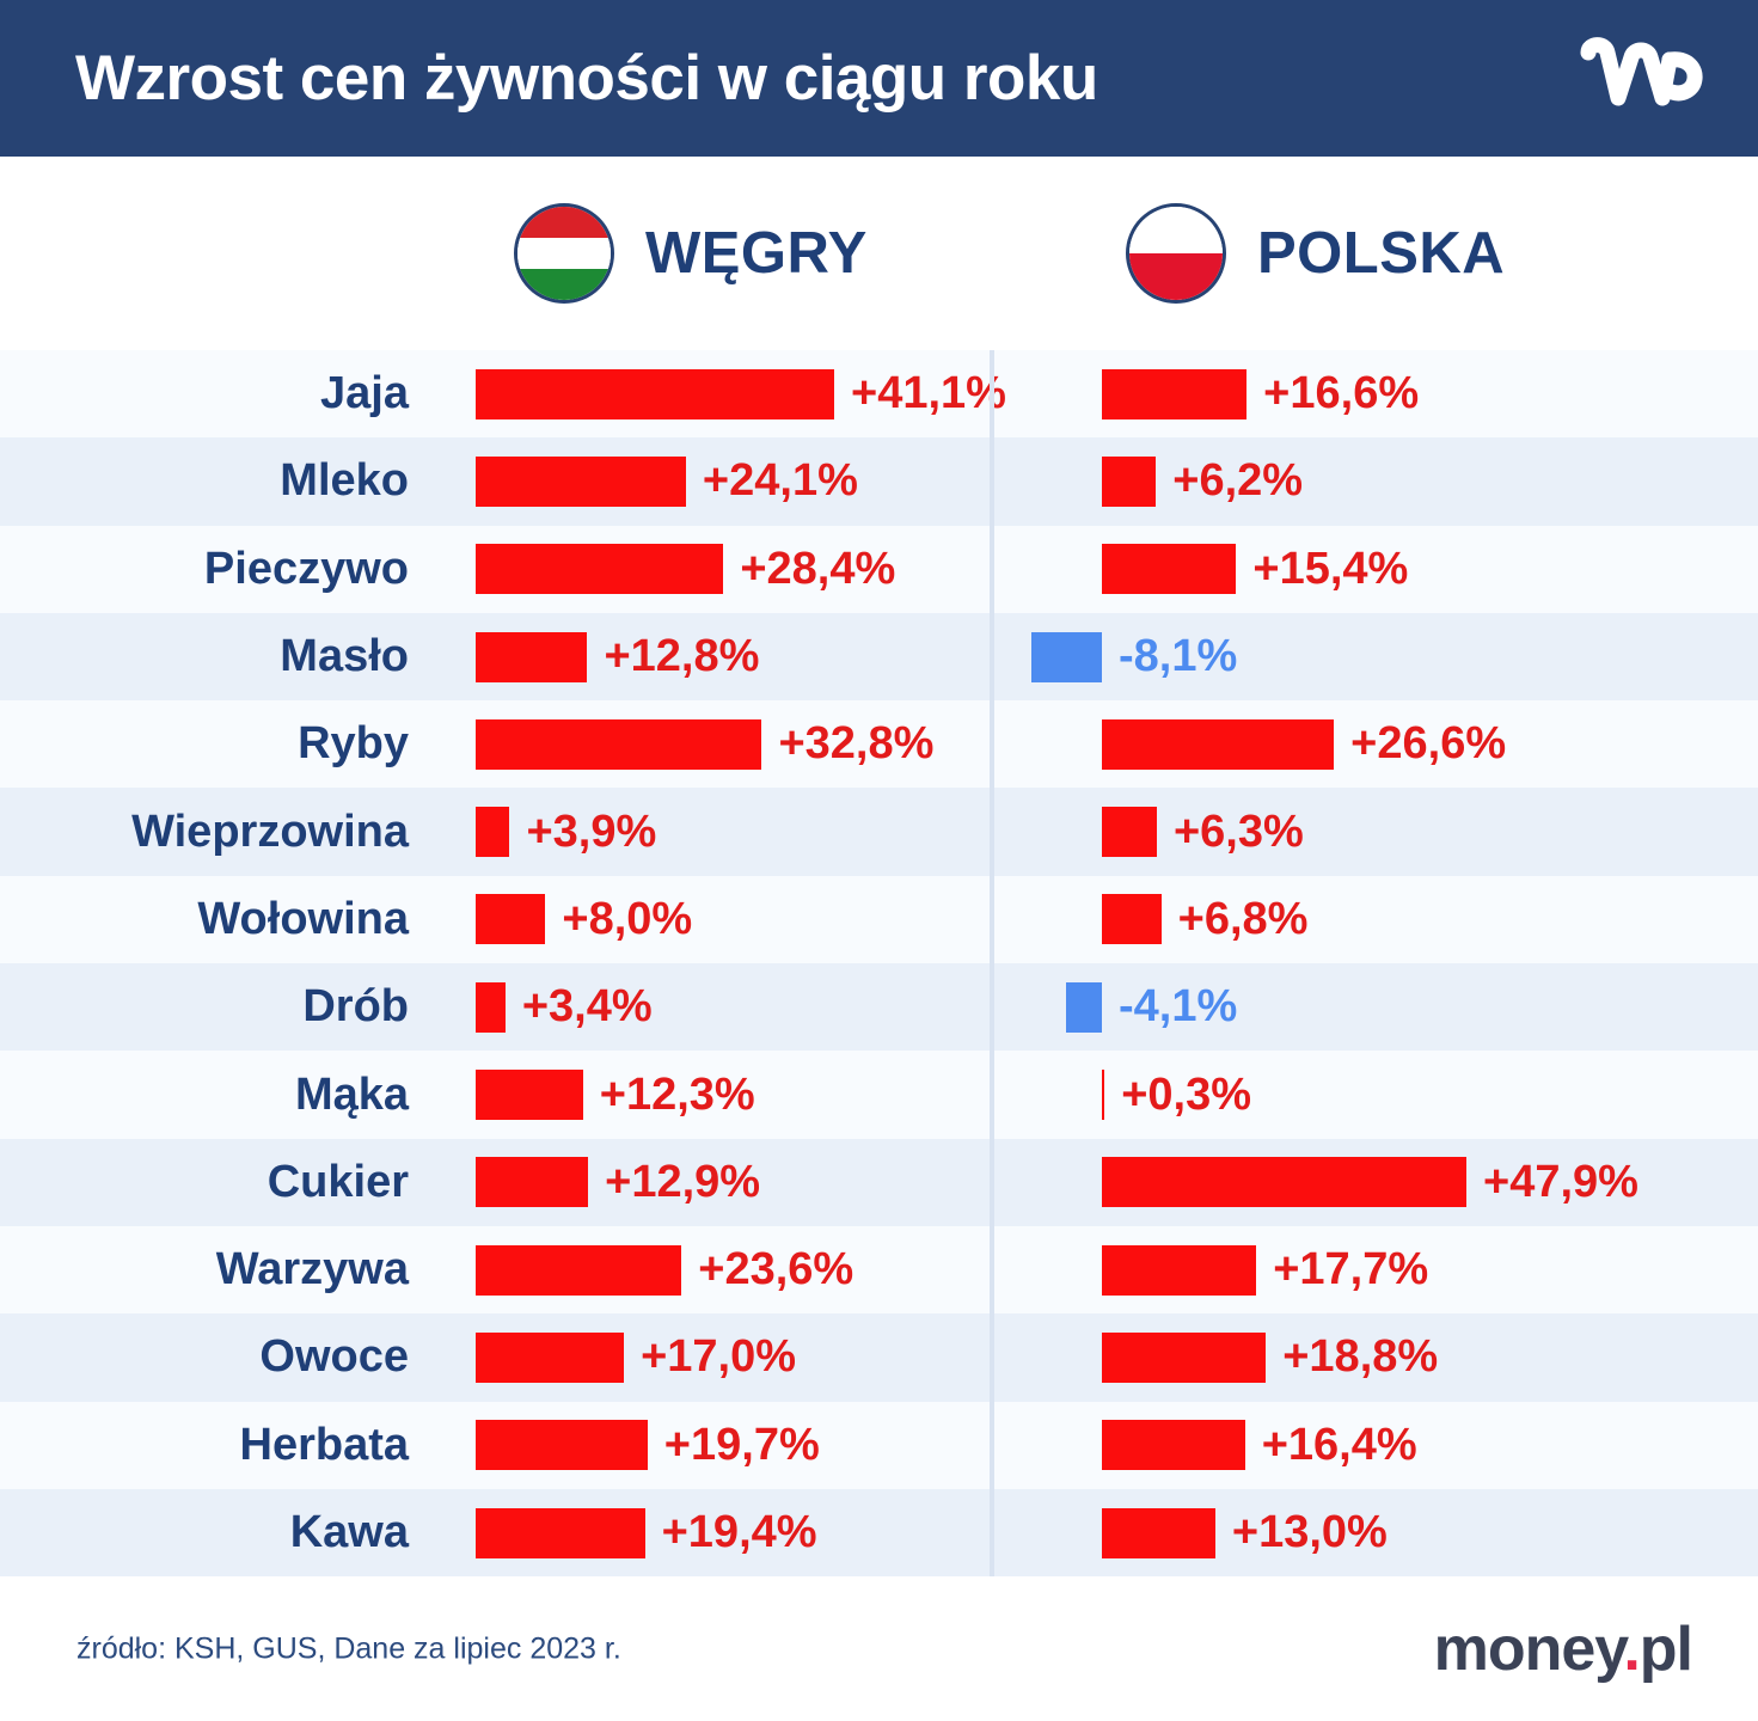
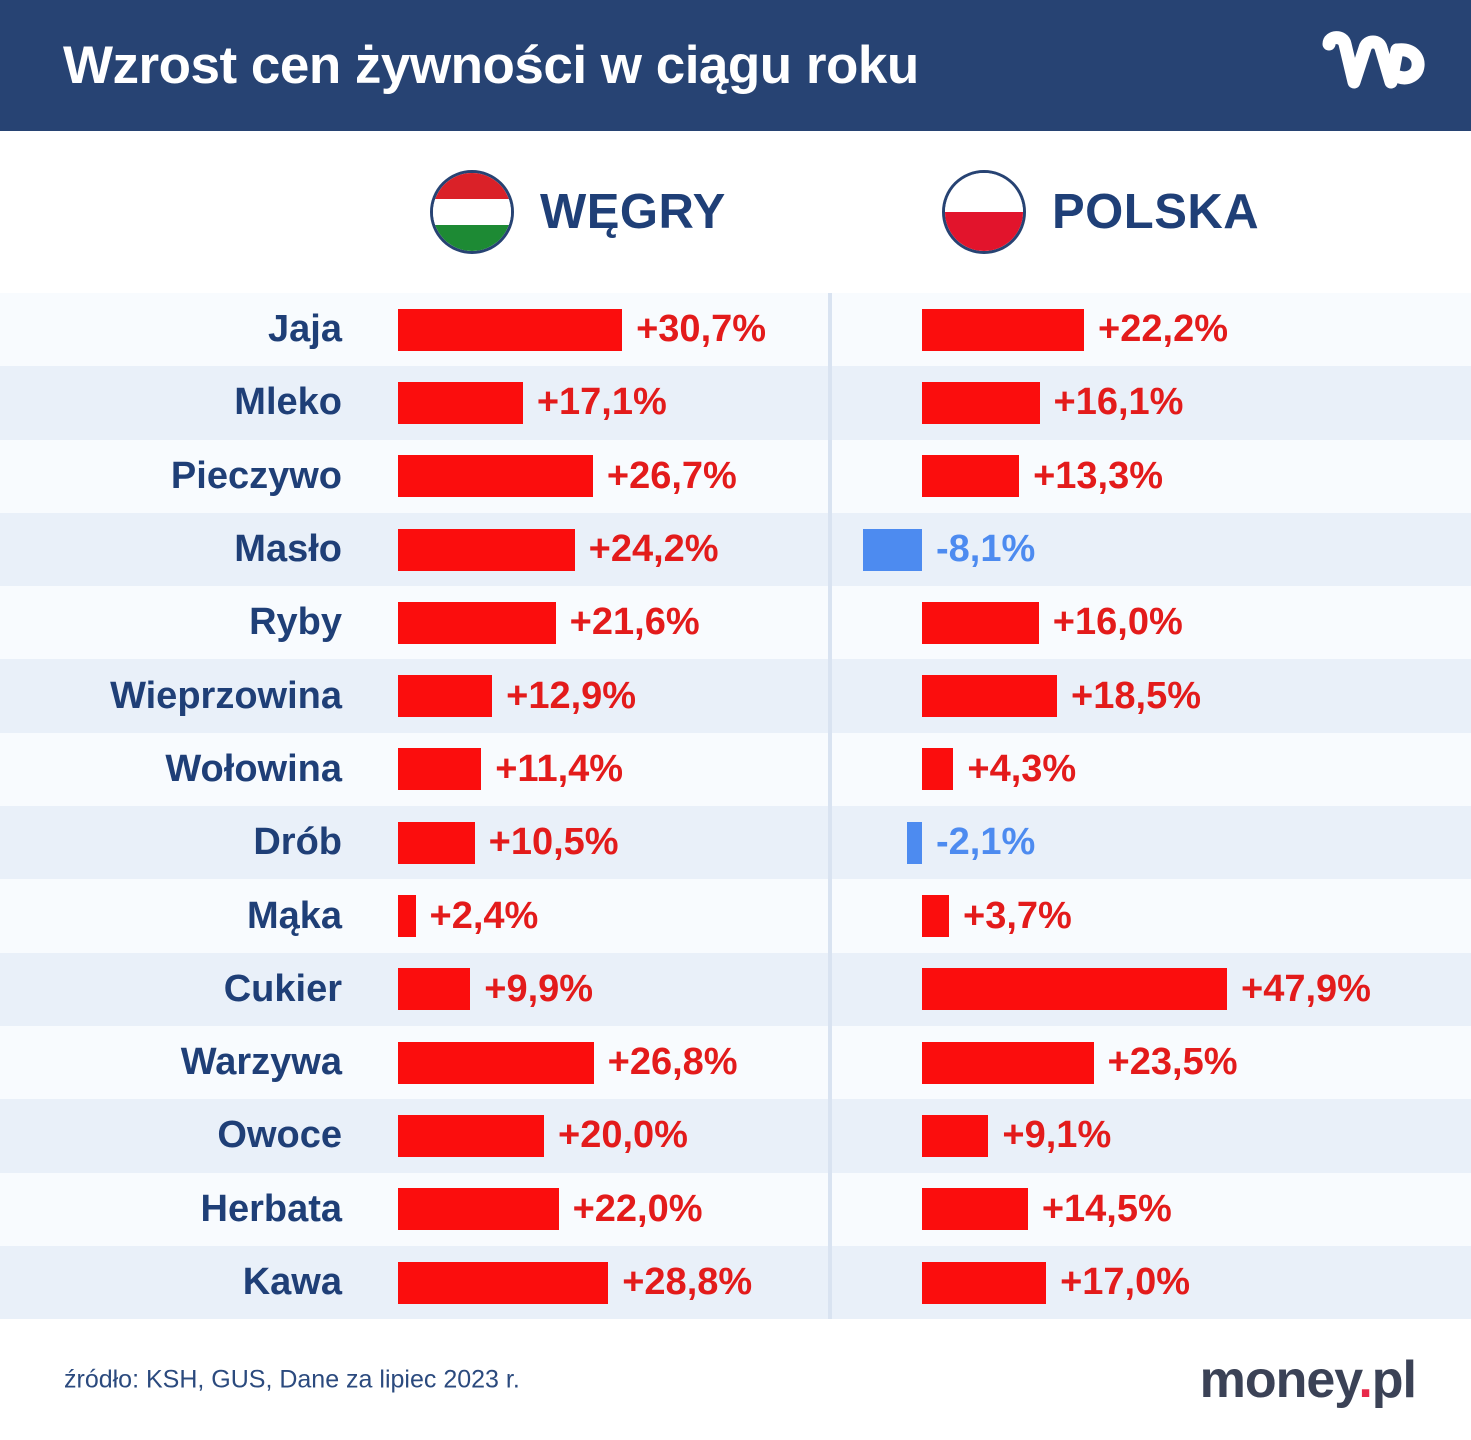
WĘGRY/Jaja: +41,1% -> +30,7%
POLSKA/Jaja: +16,6% -> +22,2%
WĘGRY/Mleko: +24,1% -> +17,1%
POLSKA/Mleko: +6,2% -> +16,1%
WĘGRY/Pieczywo: +28,4% -> +26,7%
POLSKA/Pieczywo: +15,4% -> +13,3%
WĘGRY/Masło: +12,8% -> +24,2%
WĘGRY/Ryby: +32,8% -> +21,6%
POLSKA/Ryby: +26,6% -> +16,0%
WĘGRY/Wieprzowina: +3,9% -> +12,9%
POLSKA/Wieprzowina: +6,3% -> +18,5%
WĘGRY/Wołowina: +8,0% -> +11,4%
POLSKA/Wołowina: +6,8% -> +4,3%
WĘGRY/Drób: +3,4% -> +10,5%
POLSKA/Drób: -4,1% -> -2,1%
WĘGRY/Mąka: +12,3% -> +2,4%
POLSKA/Mąka: +0,3% -> +3,7%
WĘGRY/Cukier: +12,9% -> +9,9%
WĘGRY/Warzywa: +23,6% -> +26,8%
POLSKA/Warzywa: +17,7% -> +23,5%
WĘGRY/Owoce: +17,0% -> +20,0%
POLSKA/Owoce: +18,8% -> +9,1%
WĘGRY/Herbata: +19,7% -> +22,0%
POLSKA/Herbata: +16,4% -> +14,5%
WĘGRY/Kawa: +19,4% -> +28,8%
POLSKA/Kawa: +13,0% -> +17,0%
